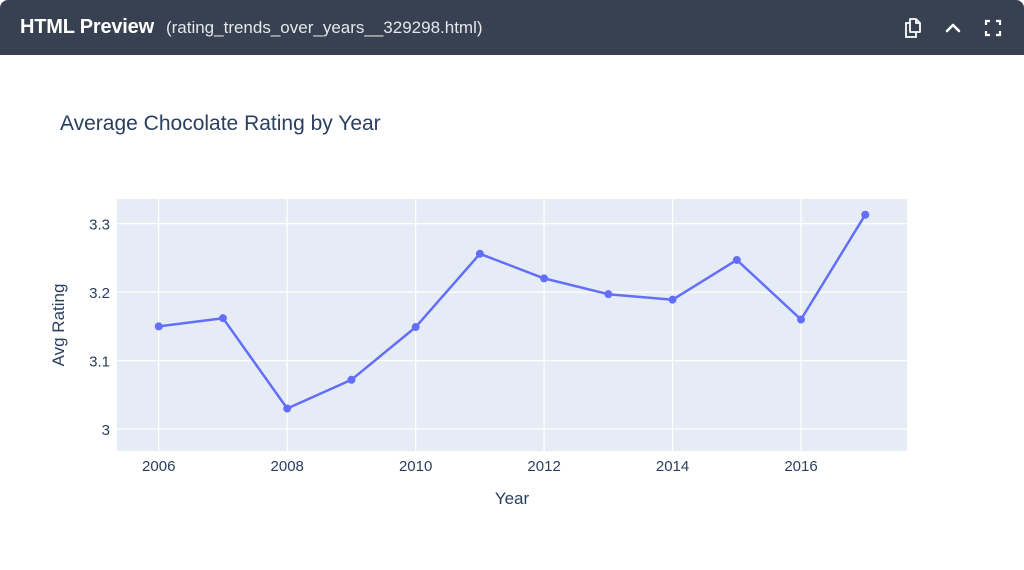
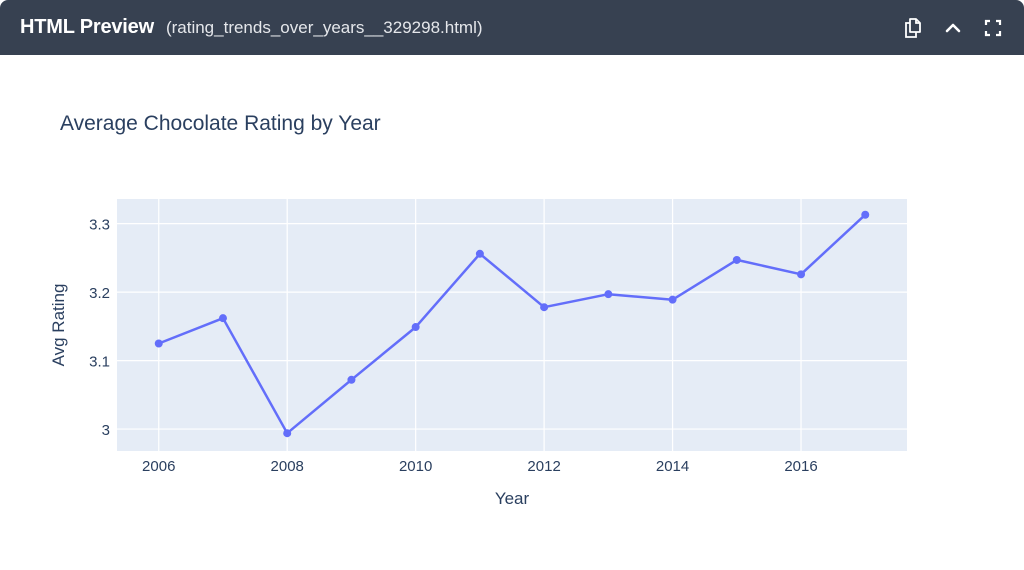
2006: 3.15 -> 3.12
2008: 3.03 -> 2.99
2012: 3.22 -> 3.18
2016: 3.16 -> 3.23
